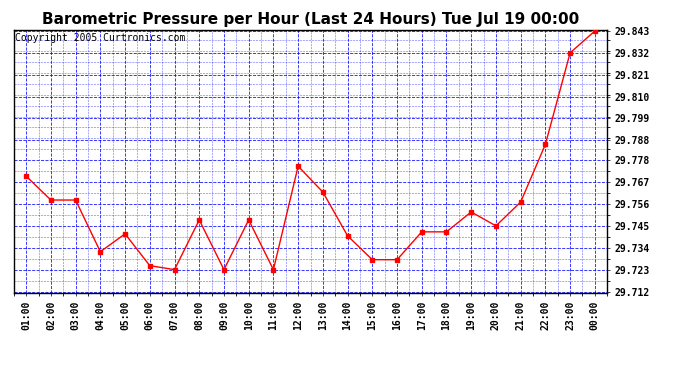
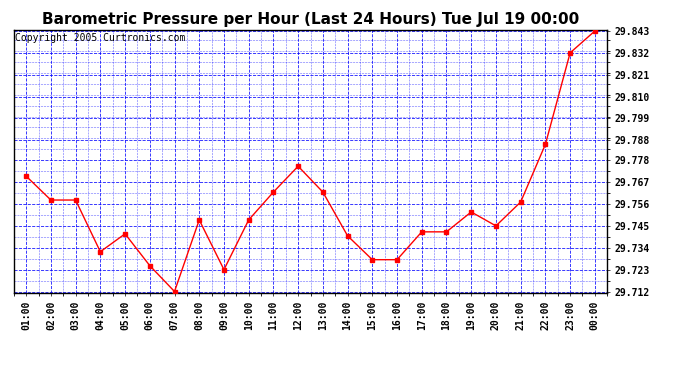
07:00: 29.723 -> 29.712
11:00: 29.723 -> 29.762
